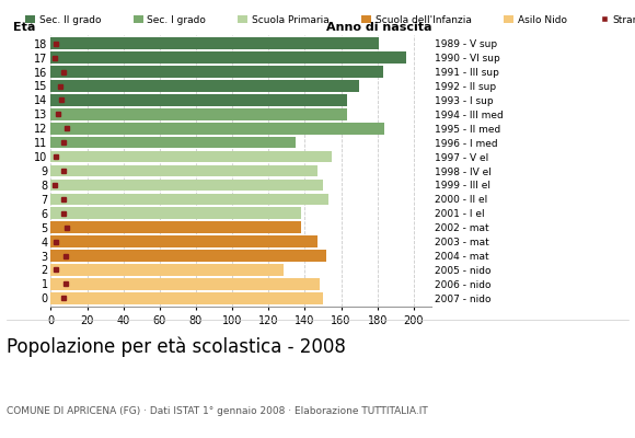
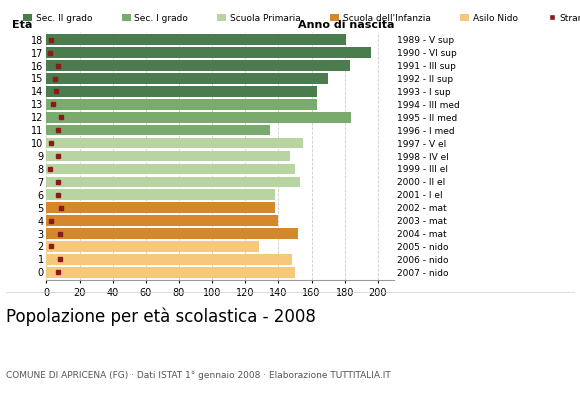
4: 147 -> 140
